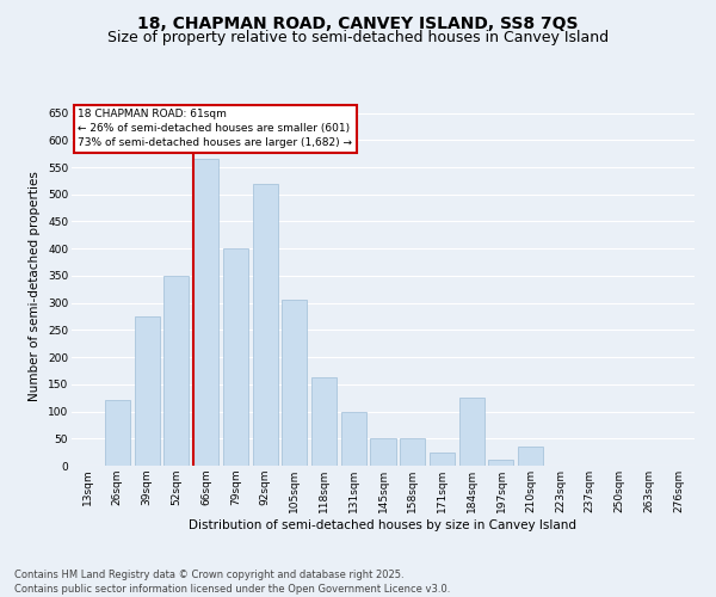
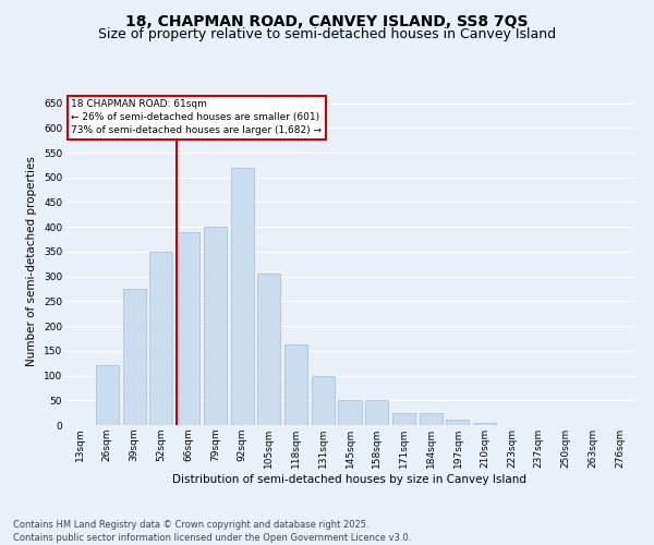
66sqm: 565 -> 390
184sqm: 125 -> 25
210sqm: 35 -> 5
